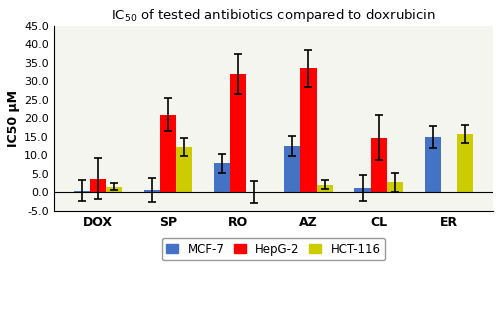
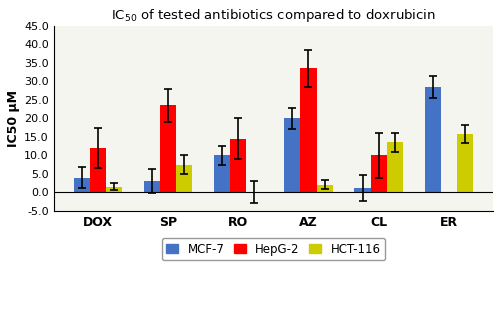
MCF-7/DOX: 0.4 -> 4.0
HepG-2/DOX: 3.7 -> 12.0
MCF-7/SP: 0.6 -> 3.0
HepG-2/SP: 21.0 -> 23.5
HCT-116/SP: 12.3 -> 7.5
MCF-7/RO: 7.8 -> 10.0
HepG-2/RO: 32.0 -> 14.5
MCF-7/AZ: 12.5 -> 20.0
HepG-2/CL: 14.8 -> 10.0
HCT-116/CL: 2.7 -> 13.5
MCF-7/ER: 15.0 -> 28.5
